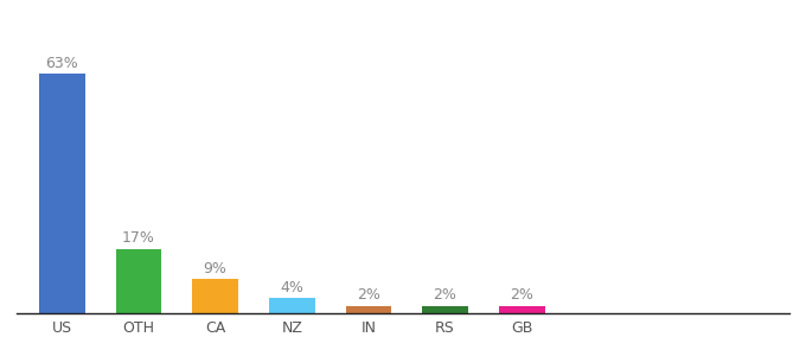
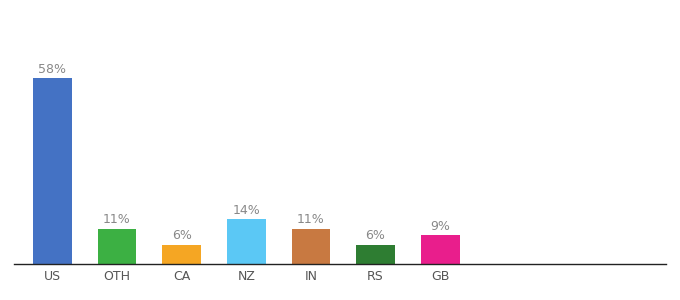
US: 63% -> 58%
OTH: 17% -> 11%
CA: 9% -> 6%
NZ: 4% -> 14%
IN: 2% -> 11%
RS: 2% -> 6%
GB: 2% -> 9%
